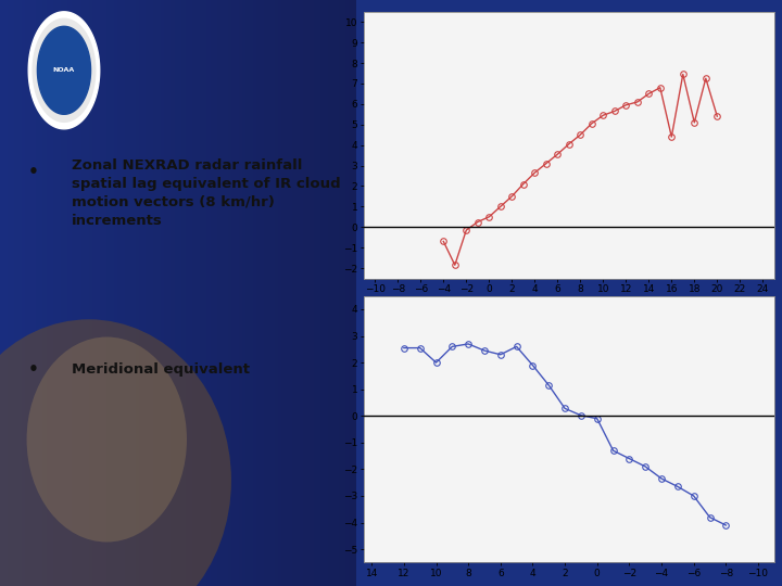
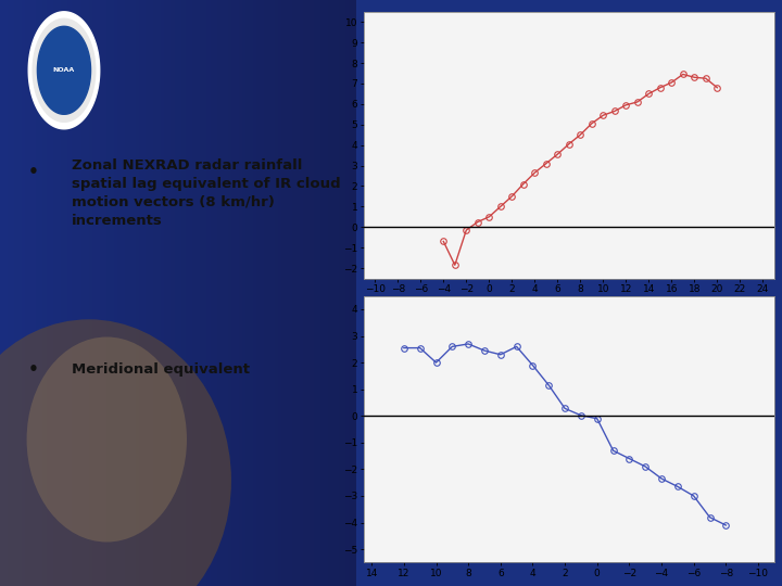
16: 4.4 -> 7.0
18: 5.1 -> 7.3
20: 5.4 -> 6.8
